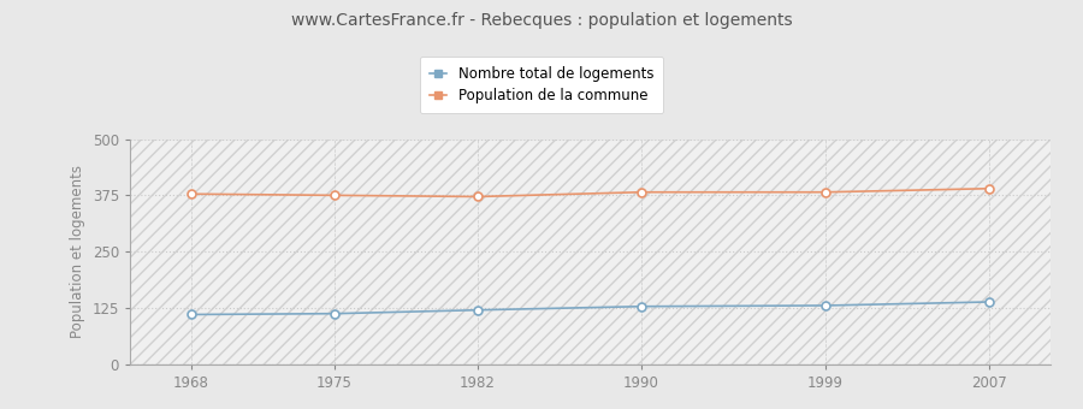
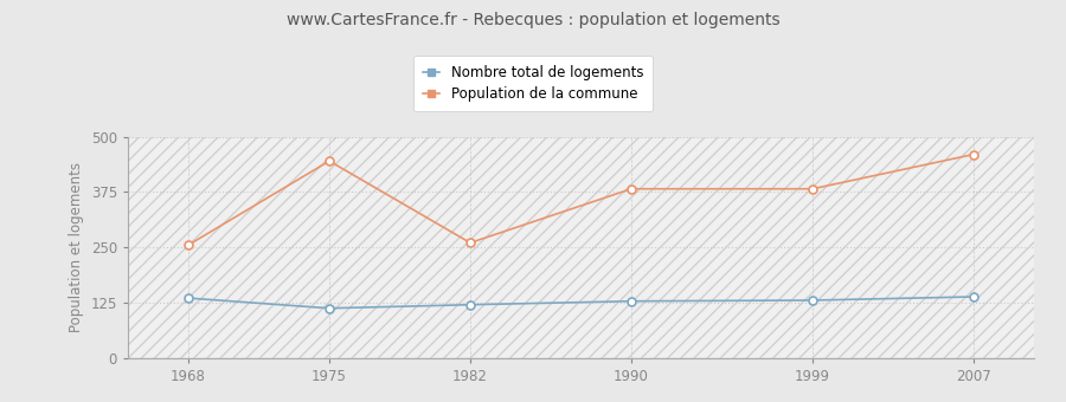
Nombre total de logements/1968: 110 -> 135
Population de la commune/1968: 378 -> 255
Population de la commune/1975: 375 -> 445
Population de la commune/1982: 372 -> 260
Population de la commune/2007: 390 -> 460
